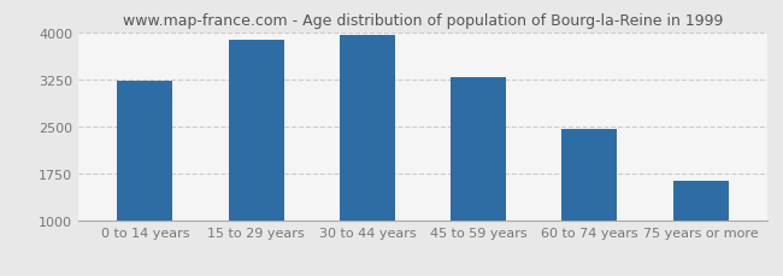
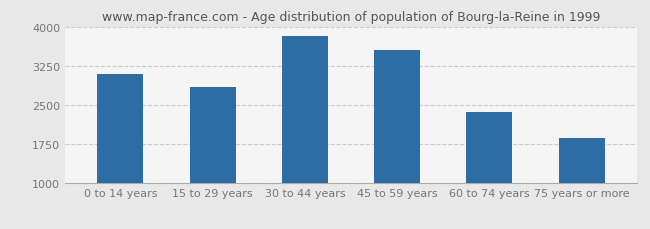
0 to 14 years: 3220 -> 3100
15 to 29 years: 3880 -> 2840
30 to 44 years: 3950 -> 3820
45 to 59 years: 3290 -> 3560
60 to 74 years: 2460 -> 2360
75 years or more: 1630 -> 1860
